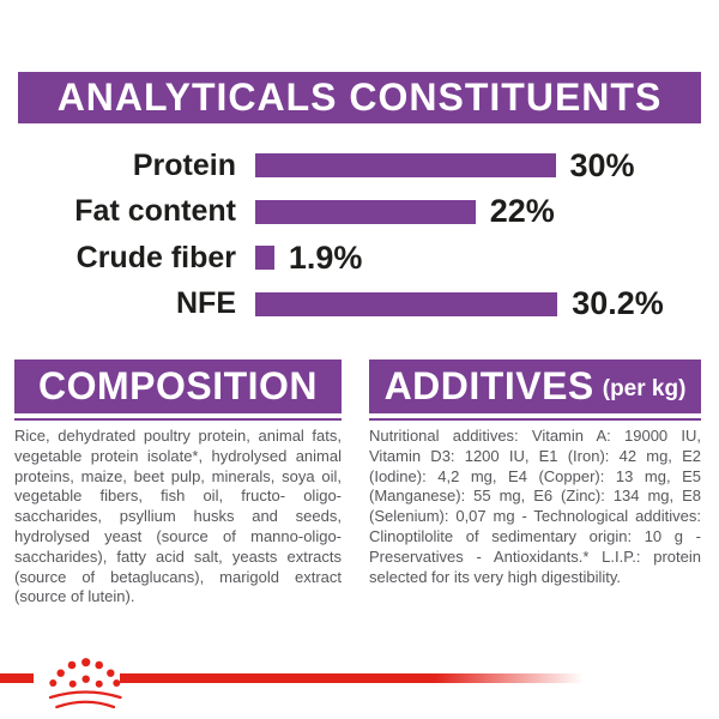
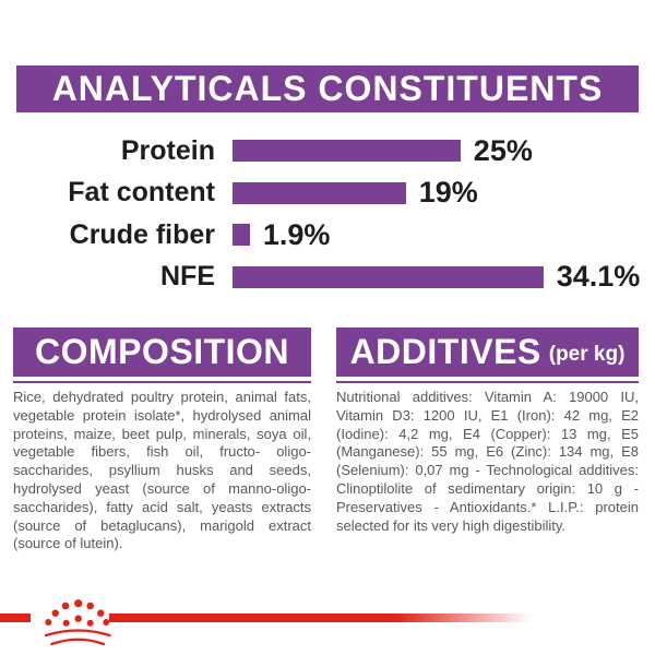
Protein: 30% -> 25%
Fat content: 22% -> 19%
NFE: 30.2% -> 34.1%
